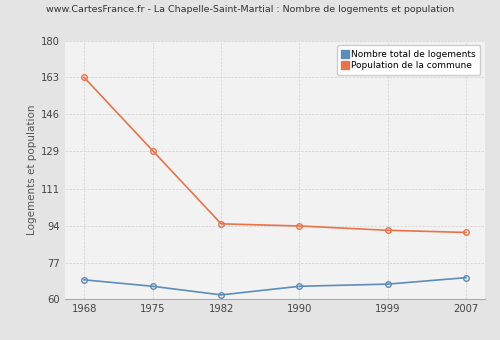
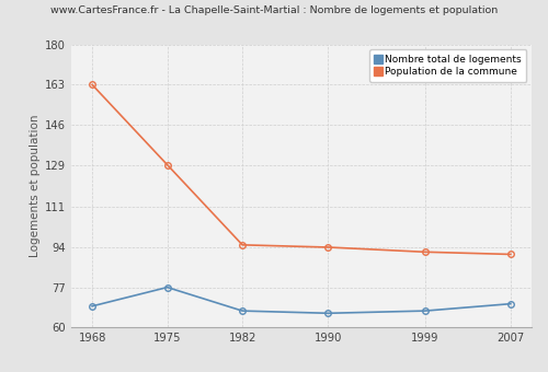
Nombre total de logements/1975: 66 -> 77
Nombre total de logements/1982: 62 -> 67
